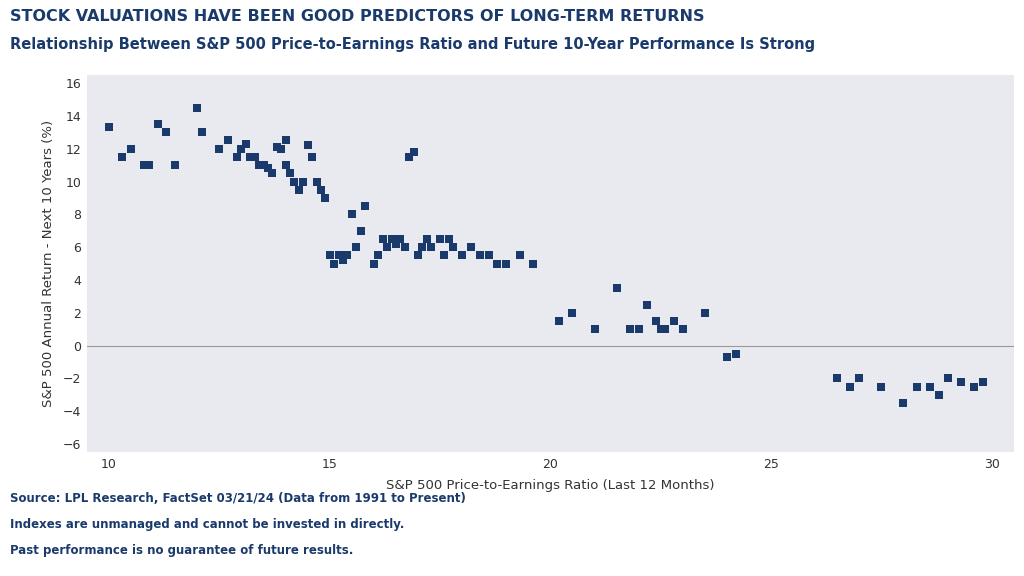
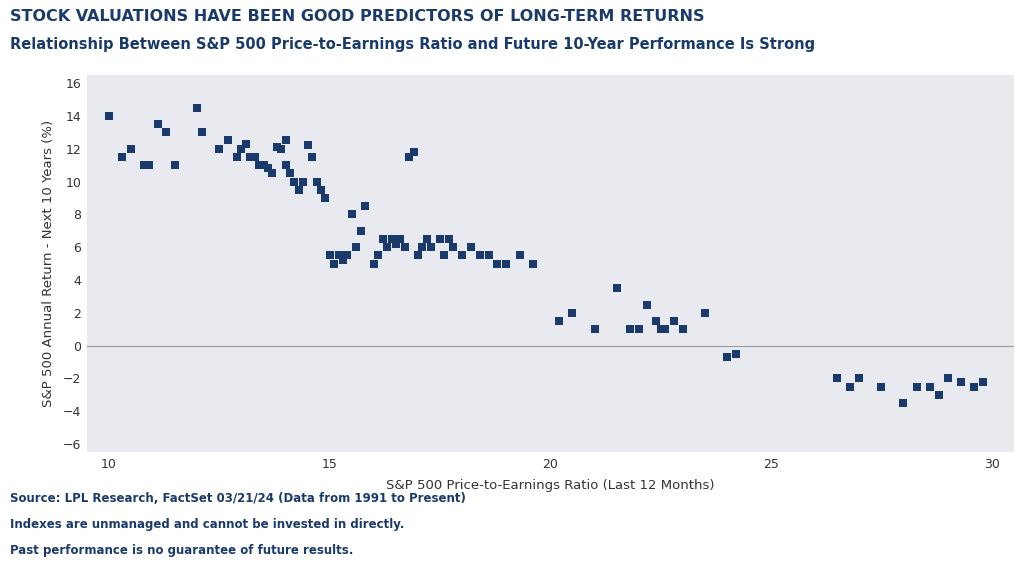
10: 13.3 -> 14.0
